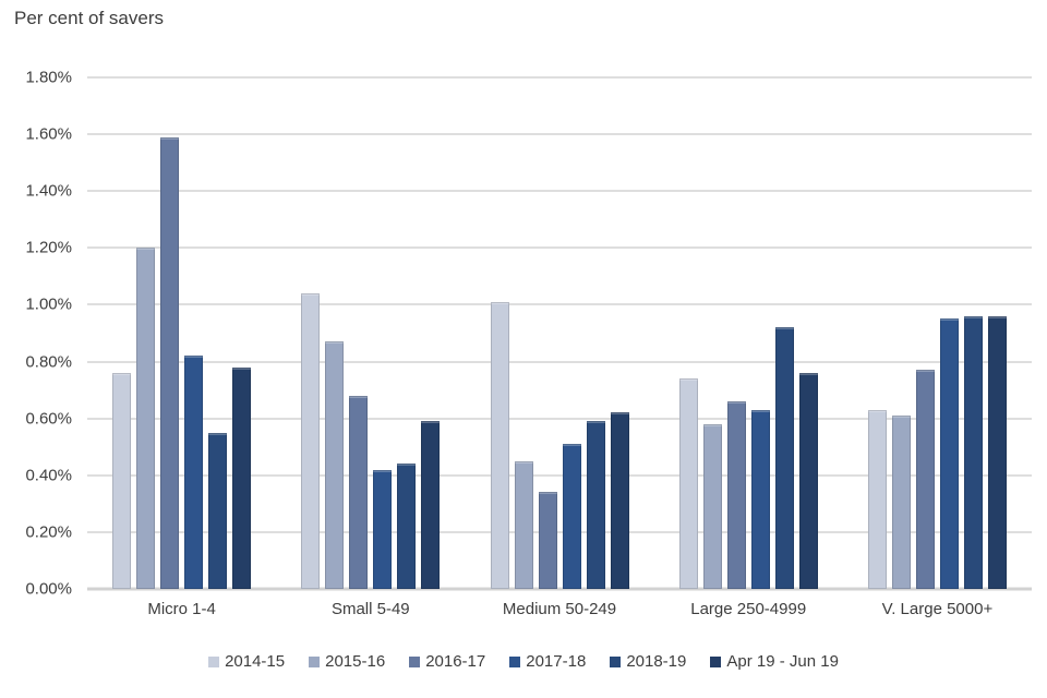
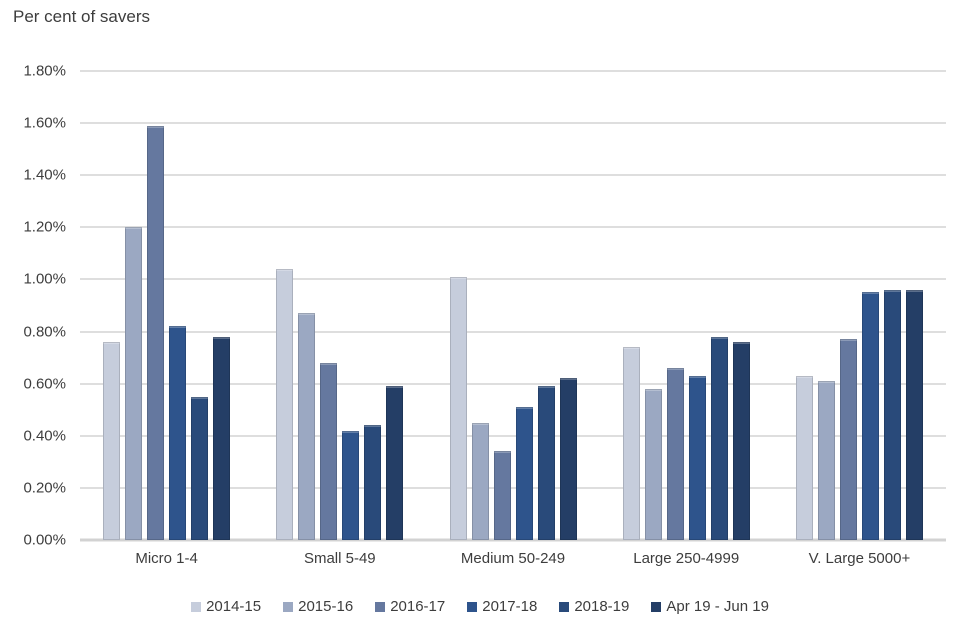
2018-19/Large 250-4999: 0.92% -> 0.78%
